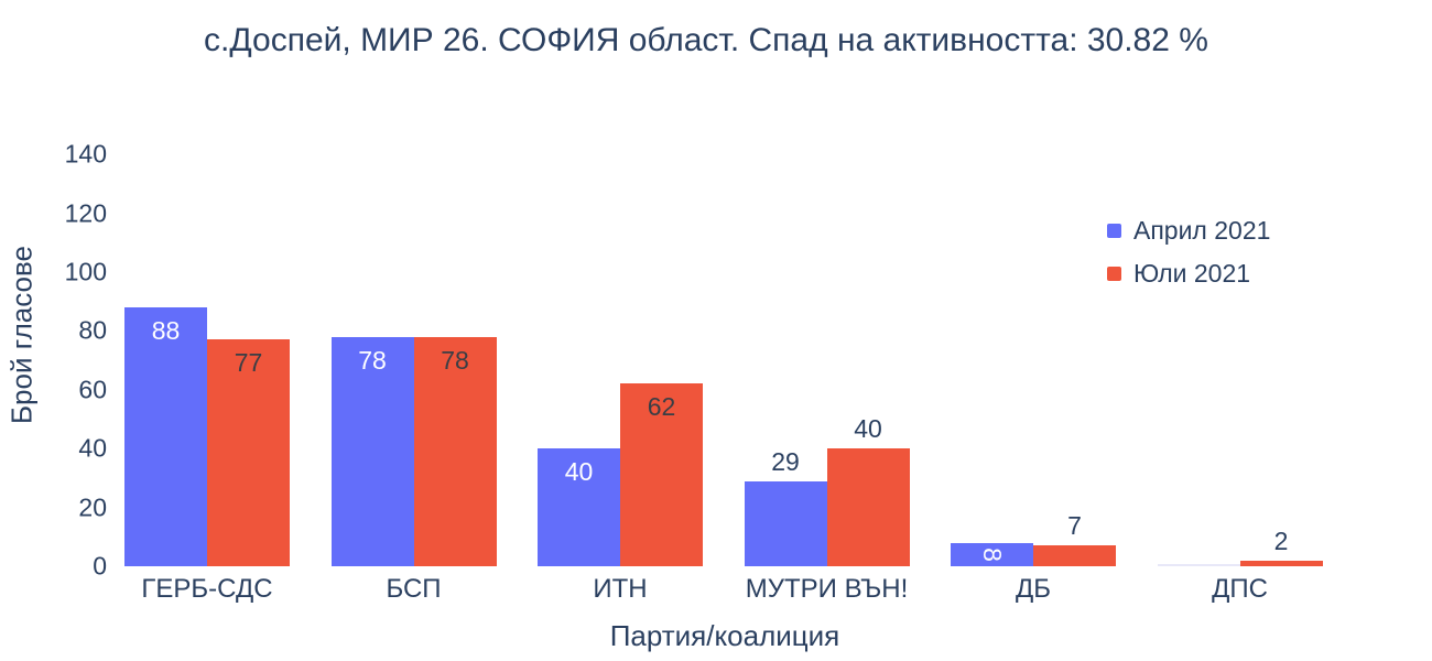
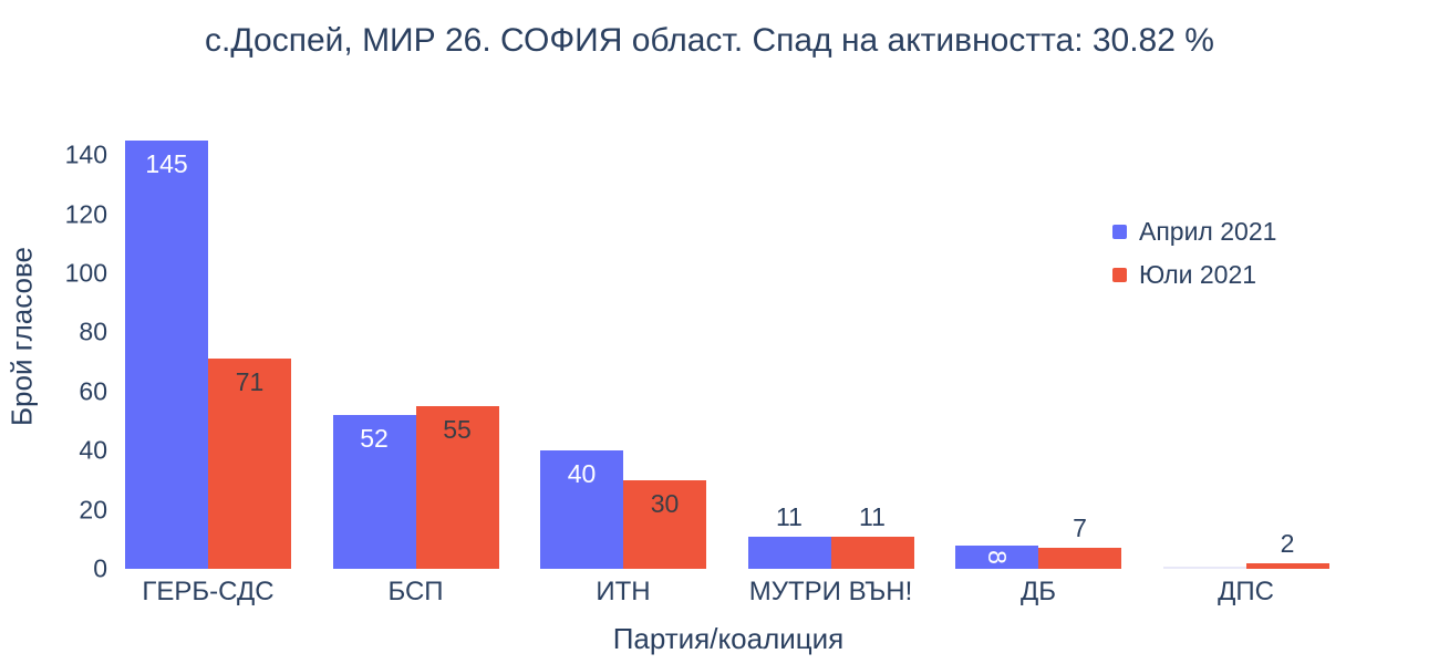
Април 2021/ГЕРБ-СДС: 88 -> 145
Юли 2021/ГЕРБ-СДС: 77 -> 71
Април 2021/БСП: 78 -> 52
Юли 2021/БСП: 78 -> 55
Юли 2021/ИТН: 62 -> 30
Април 2021/МУТРИ ВЪН!: 29 -> 11
Юли 2021/МУТРИ ВЪН!: 40 -> 11
